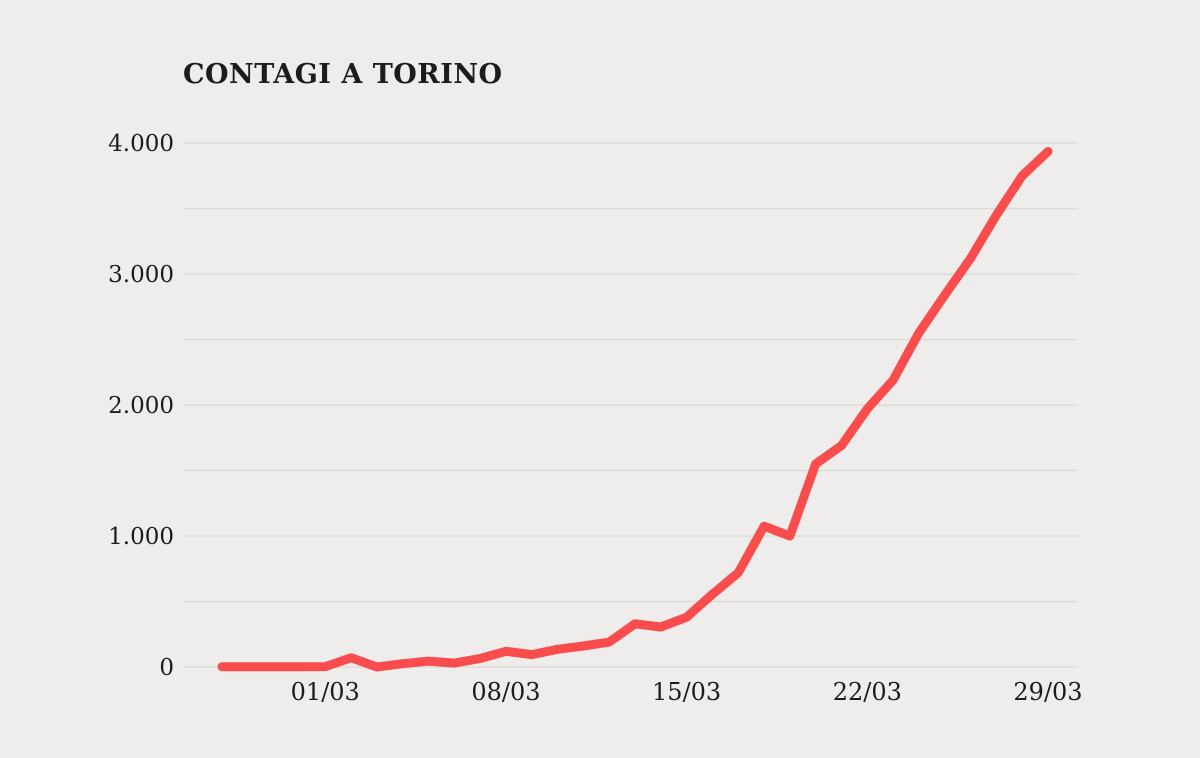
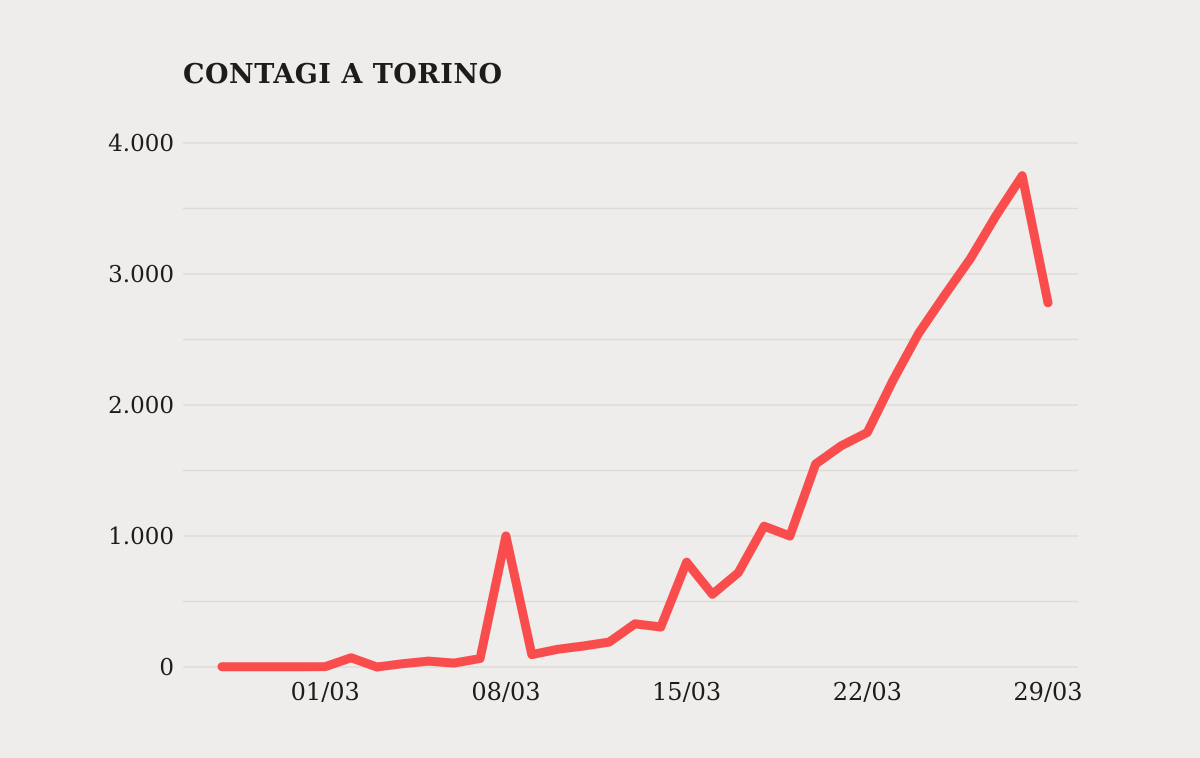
08/03: 120 -> 1000
15/03: 380 -> 800
22/03: 1970 -> 1790
29/03: 3940 -> 2780
